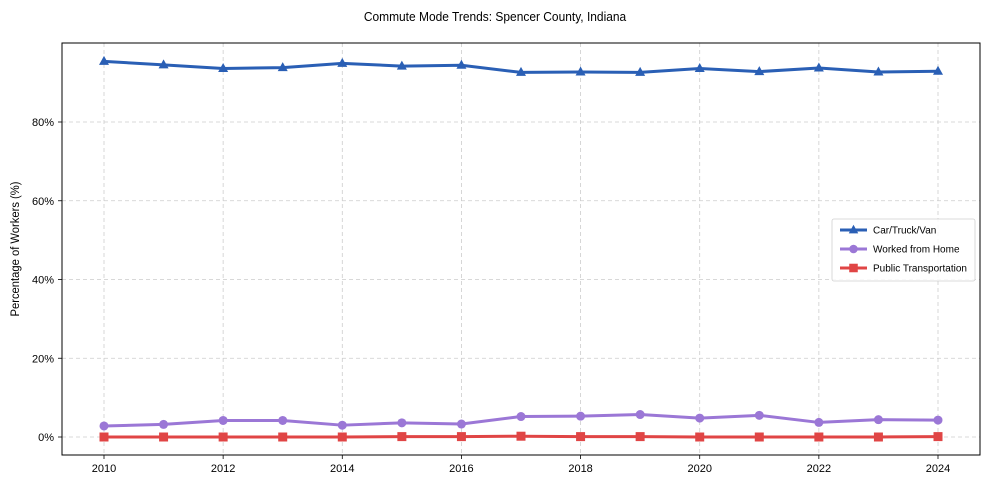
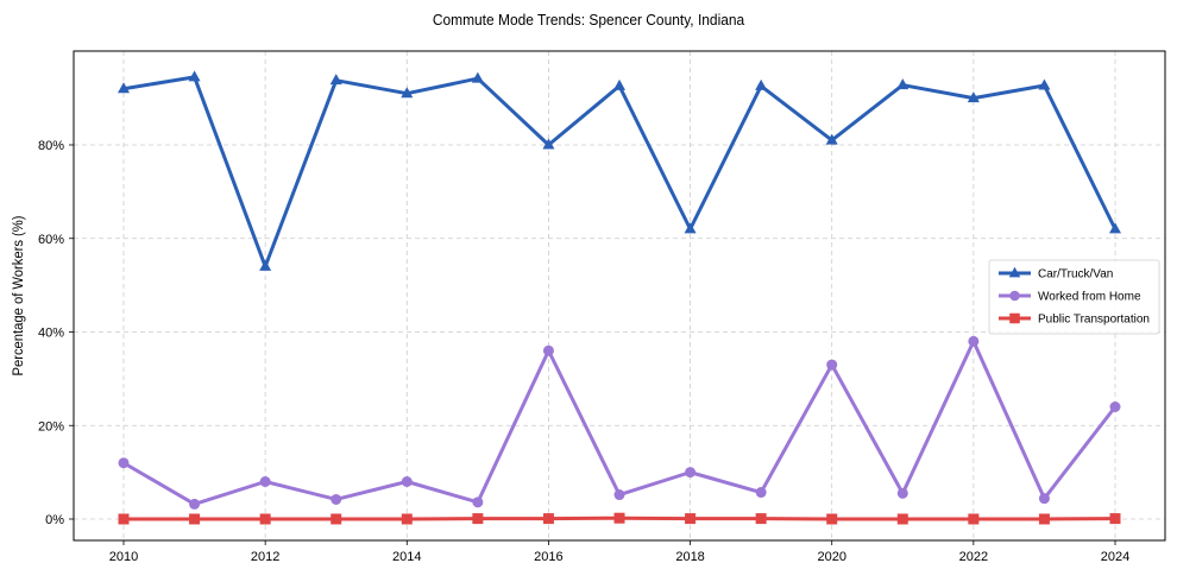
Car/Truck/Van/2010: 95% -> 92%
Worked from Home/2010: 3% -> 12%
Car/Truck/Van/2012: 94% -> 54%
Worked from Home/2012: 4% -> 8%
Car/Truck/Van/2014: 95% -> 91%
Worked from Home/2014: 3% -> 8%
Car/Truck/Van/2016: 94% -> 80%
Worked from Home/2016: 3% -> 36%
Car/Truck/Van/2018: 93% -> 62%
Worked from Home/2018: 5% -> 10%
Car/Truck/Van/2020: 94% -> 81%
Worked from Home/2020: 5% -> 33%
Car/Truck/Van/2022: 94% -> 90%
Worked from Home/2022: 4% -> 38%
Car/Truck/Van/2024: 93% -> 62%
Worked from Home/2024: 4% -> 24%
